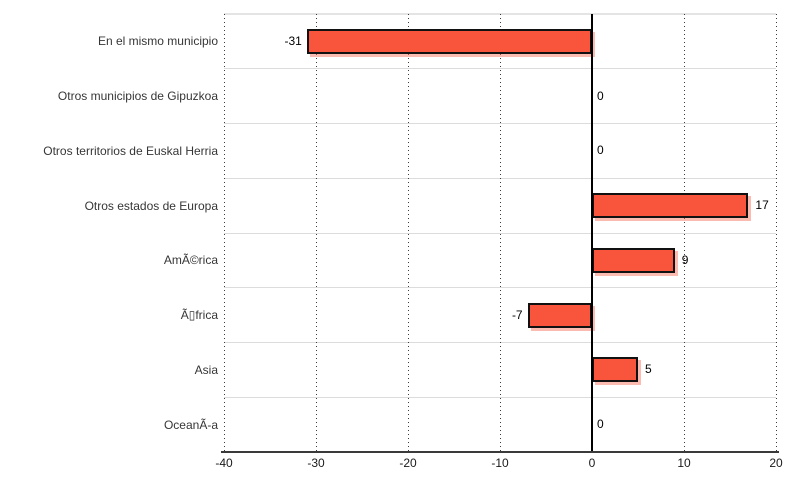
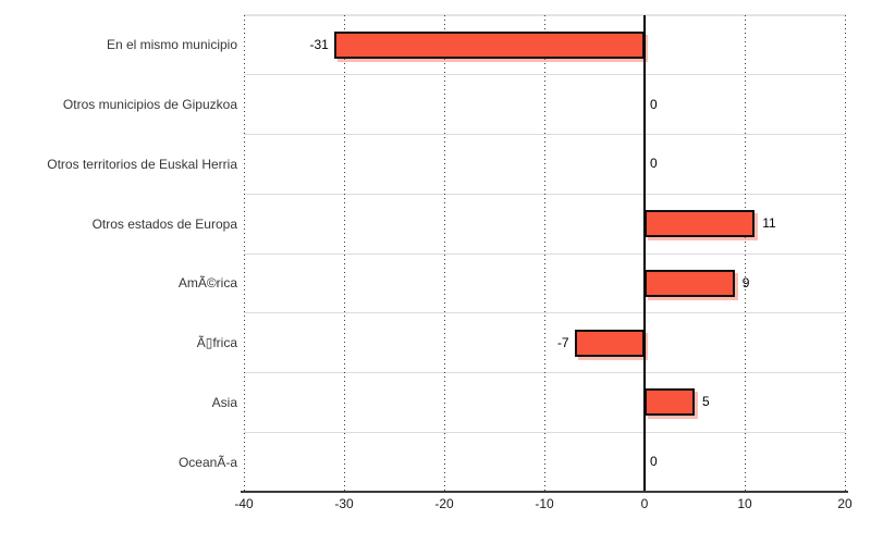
Otros estados de Europa: 17 -> 11
